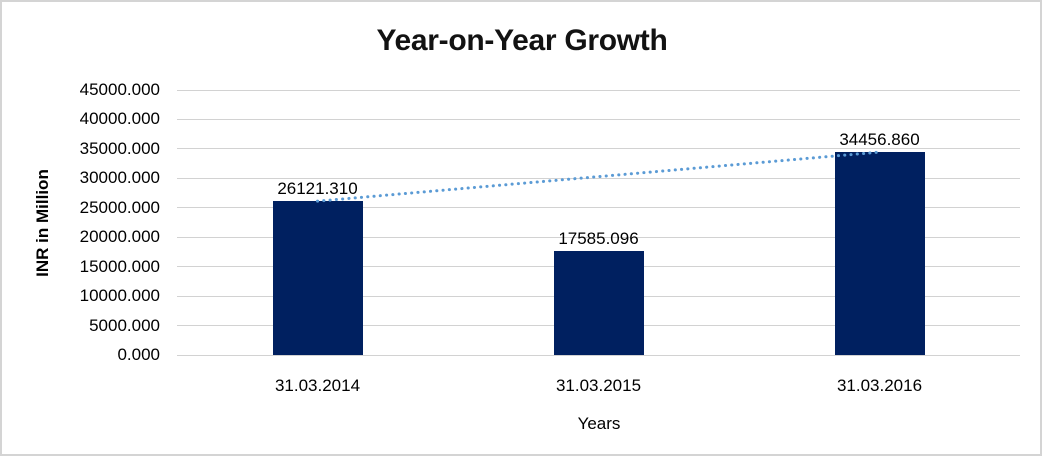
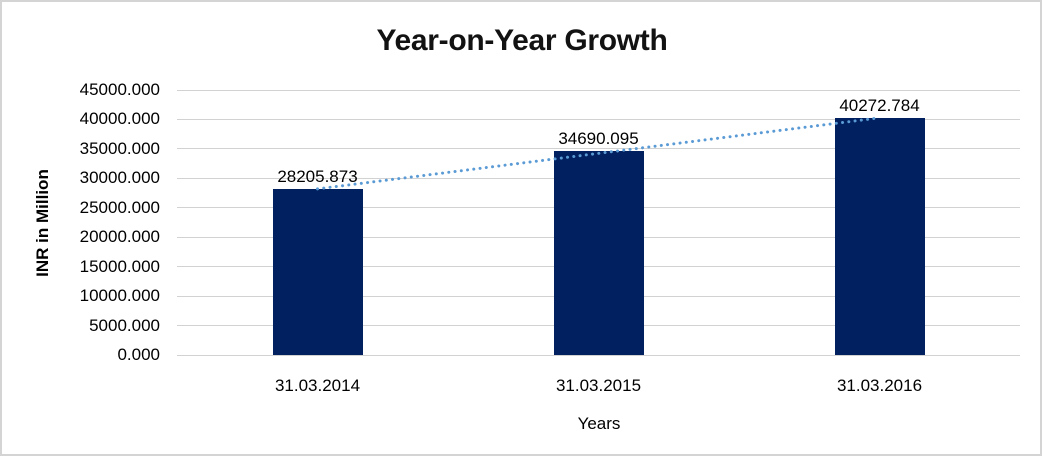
31.03.2014: 26121.310 -> 28205.873
31.03.2015: 17585.096 -> 34690.095
31.03.2016: 34456.860 -> 40272.784
